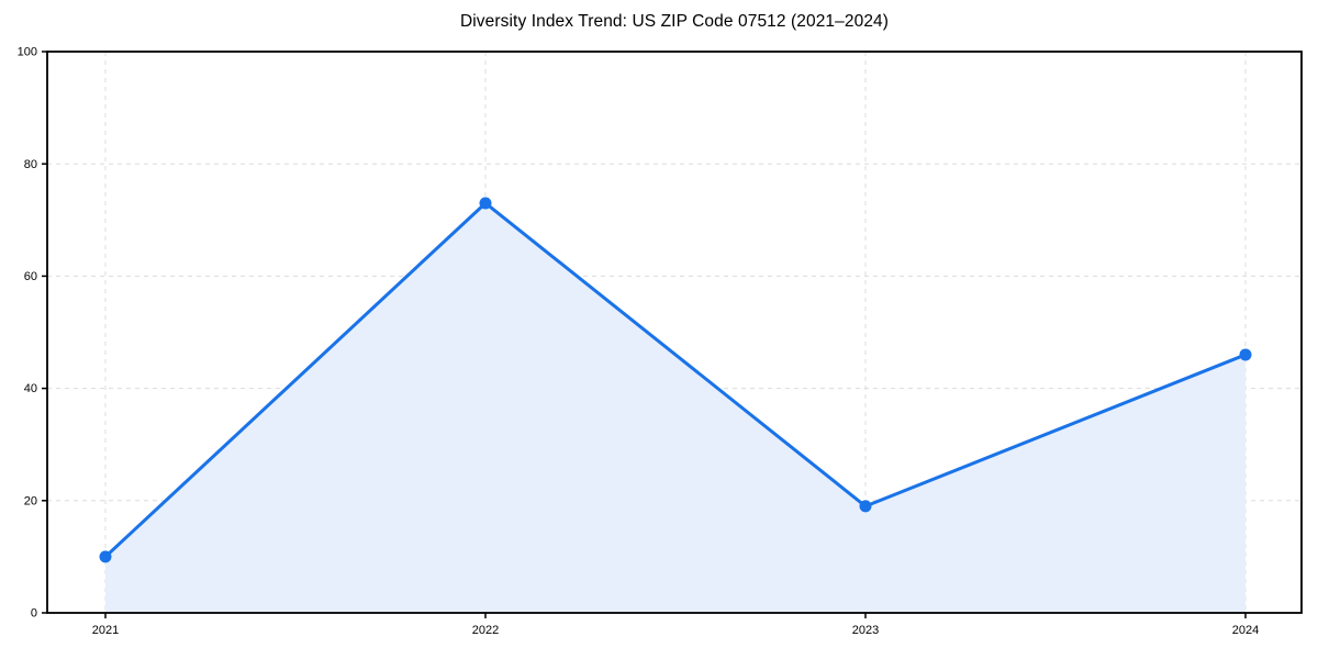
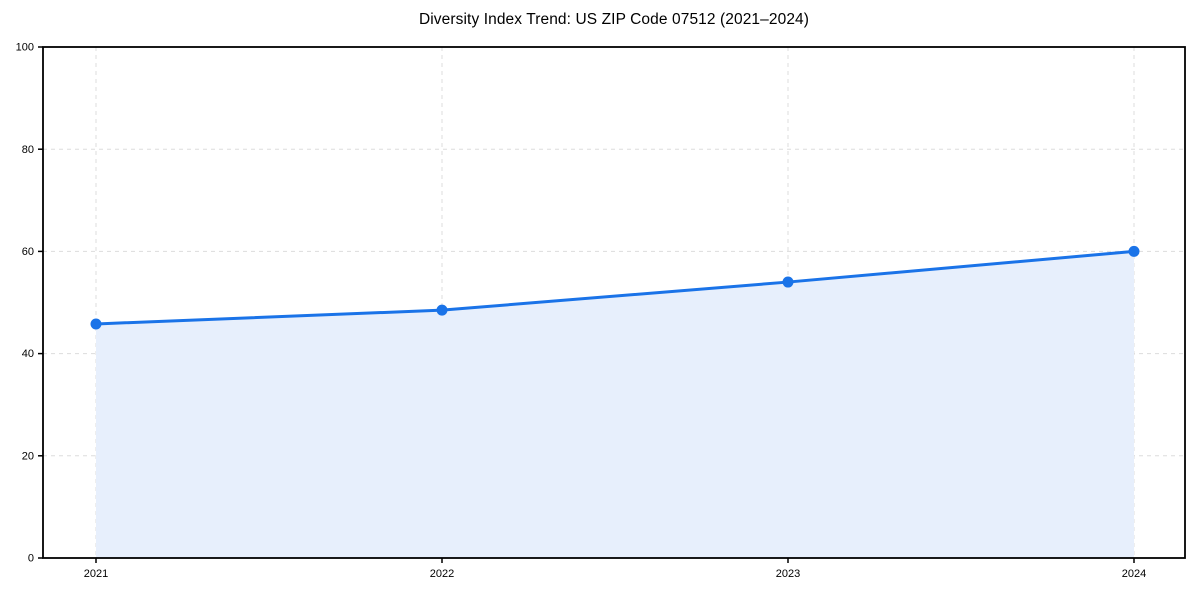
2021: 10 -> 46
2022: 73 -> 48
2023: 19 -> 54
2024: 46 -> 60
